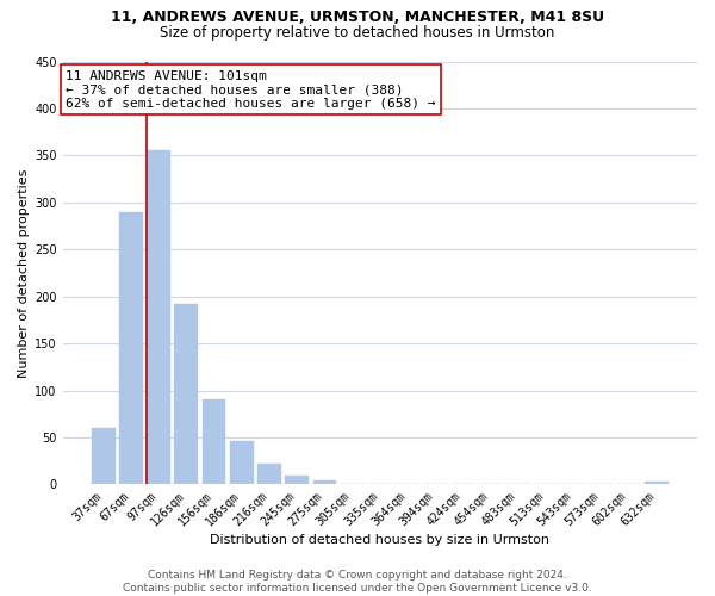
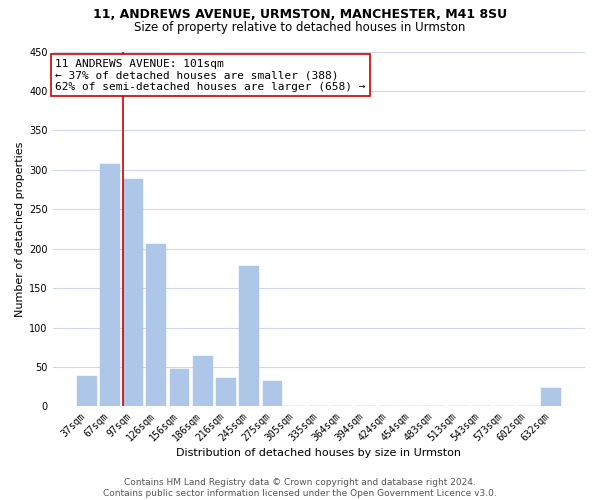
37sqm: 60 -> 38
67sqm: 290 -> 308
97sqm: 355 -> 288
126sqm: 192 -> 206
156sqm: 91 -> 48
186sqm: 46 -> 64
216sqm: 22 -> 36
245sqm: 9 -> 178
275sqm: 5 -> 32
632sqm: 3 -> 24
